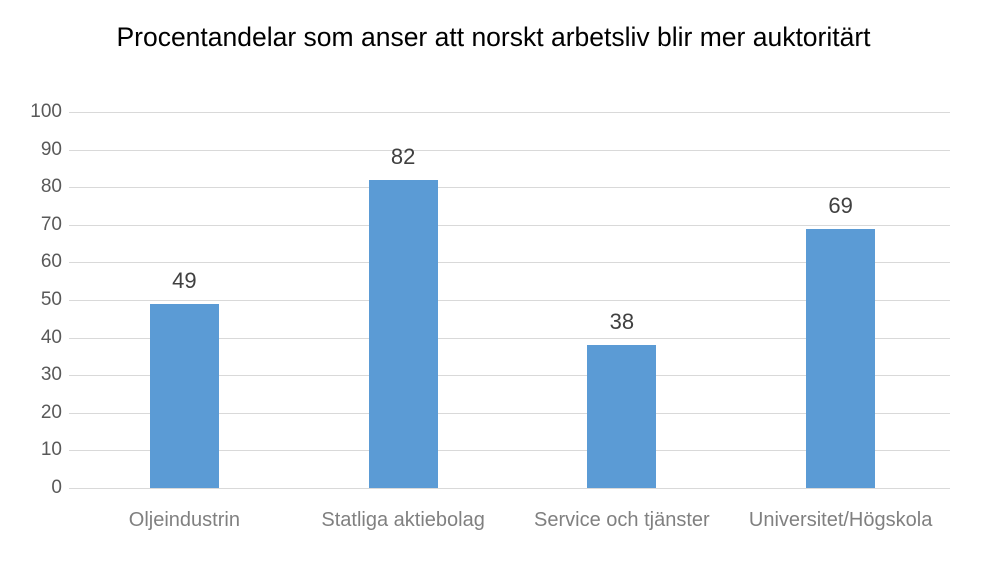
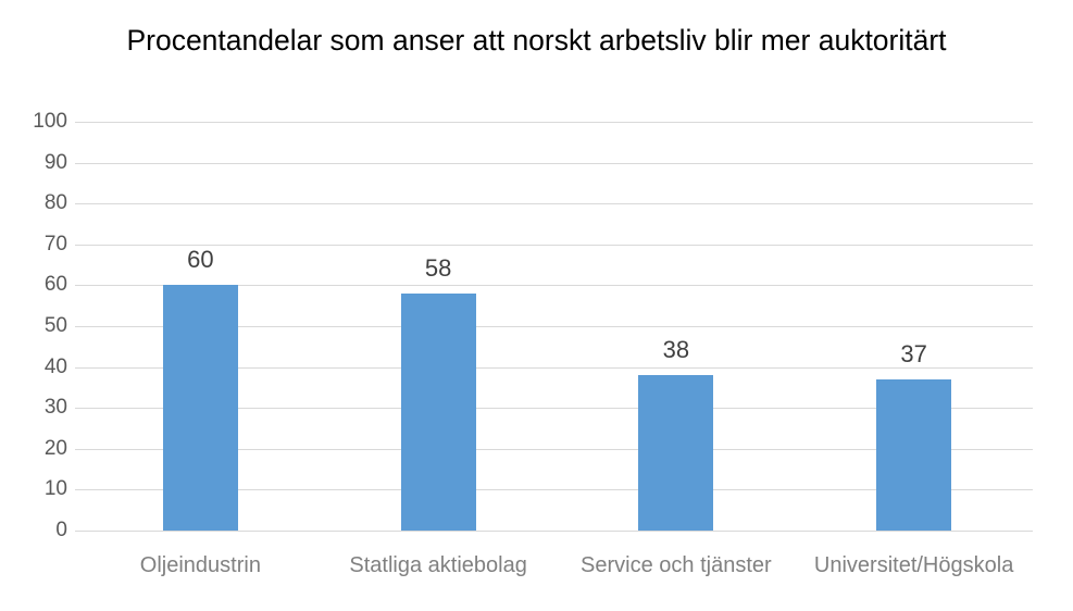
Oljeindustrin: 49 -> 60
Statliga aktiebolag: 82 -> 58
Universitet/Högskola: 69 -> 37
